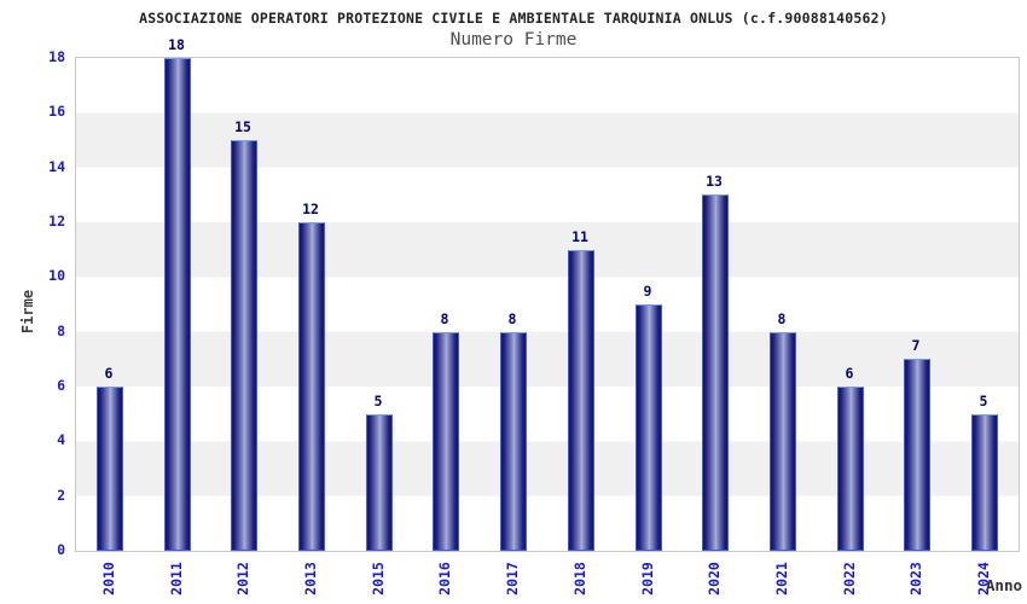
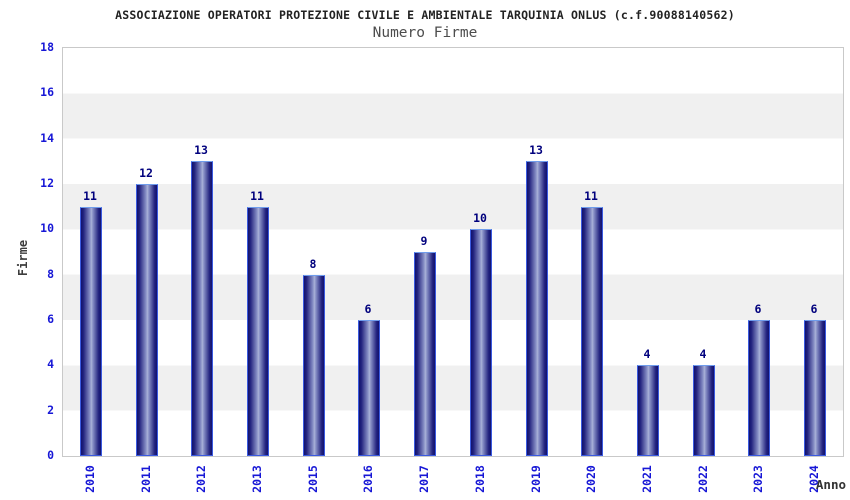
2010: 6 -> 11
2011: 18 -> 12
2012: 15 -> 13
2013: 12 -> 11
2015: 5 -> 8
2016: 8 -> 6
2017: 8 -> 9
2018: 11 -> 10
2019: 9 -> 13
2020: 13 -> 11
2021: 8 -> 4
2022: 6 -> 4
2023: 7 -> 6
2024: 5 -> 6
